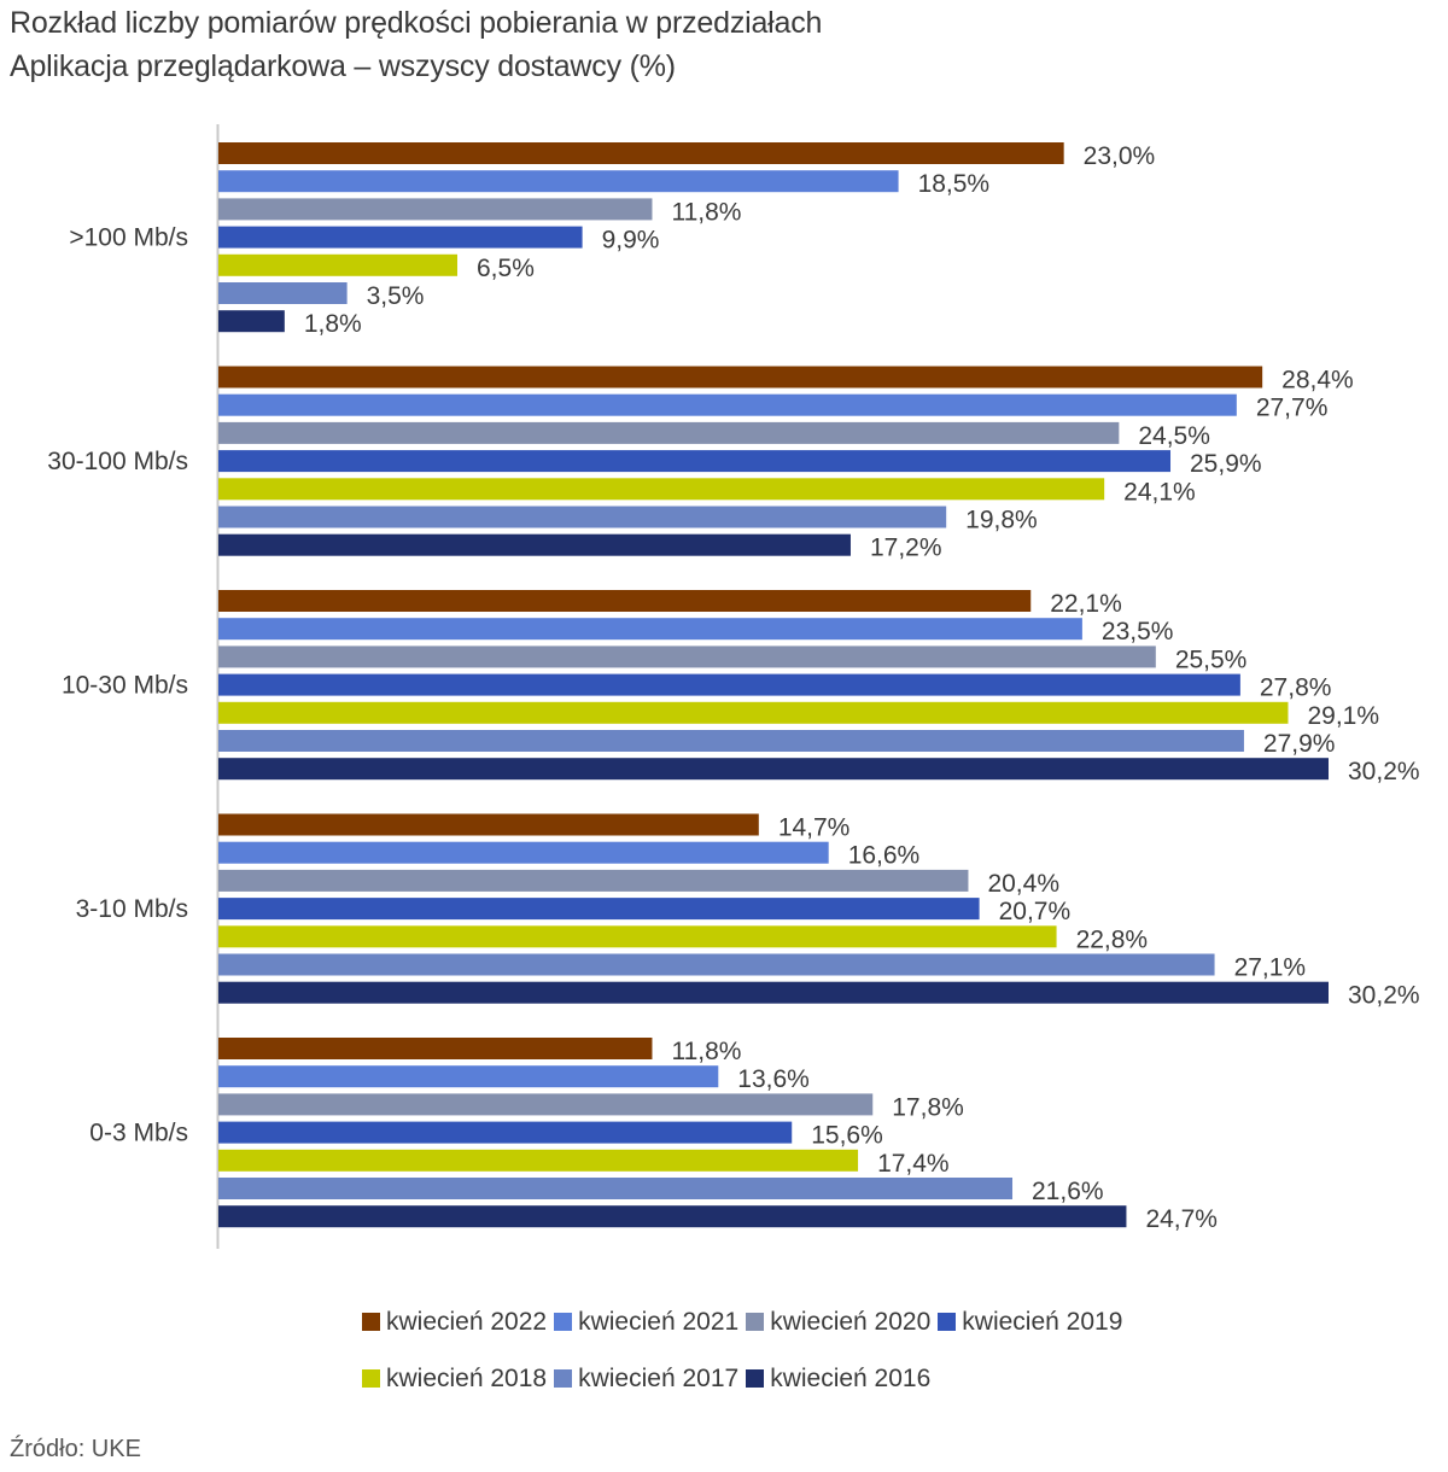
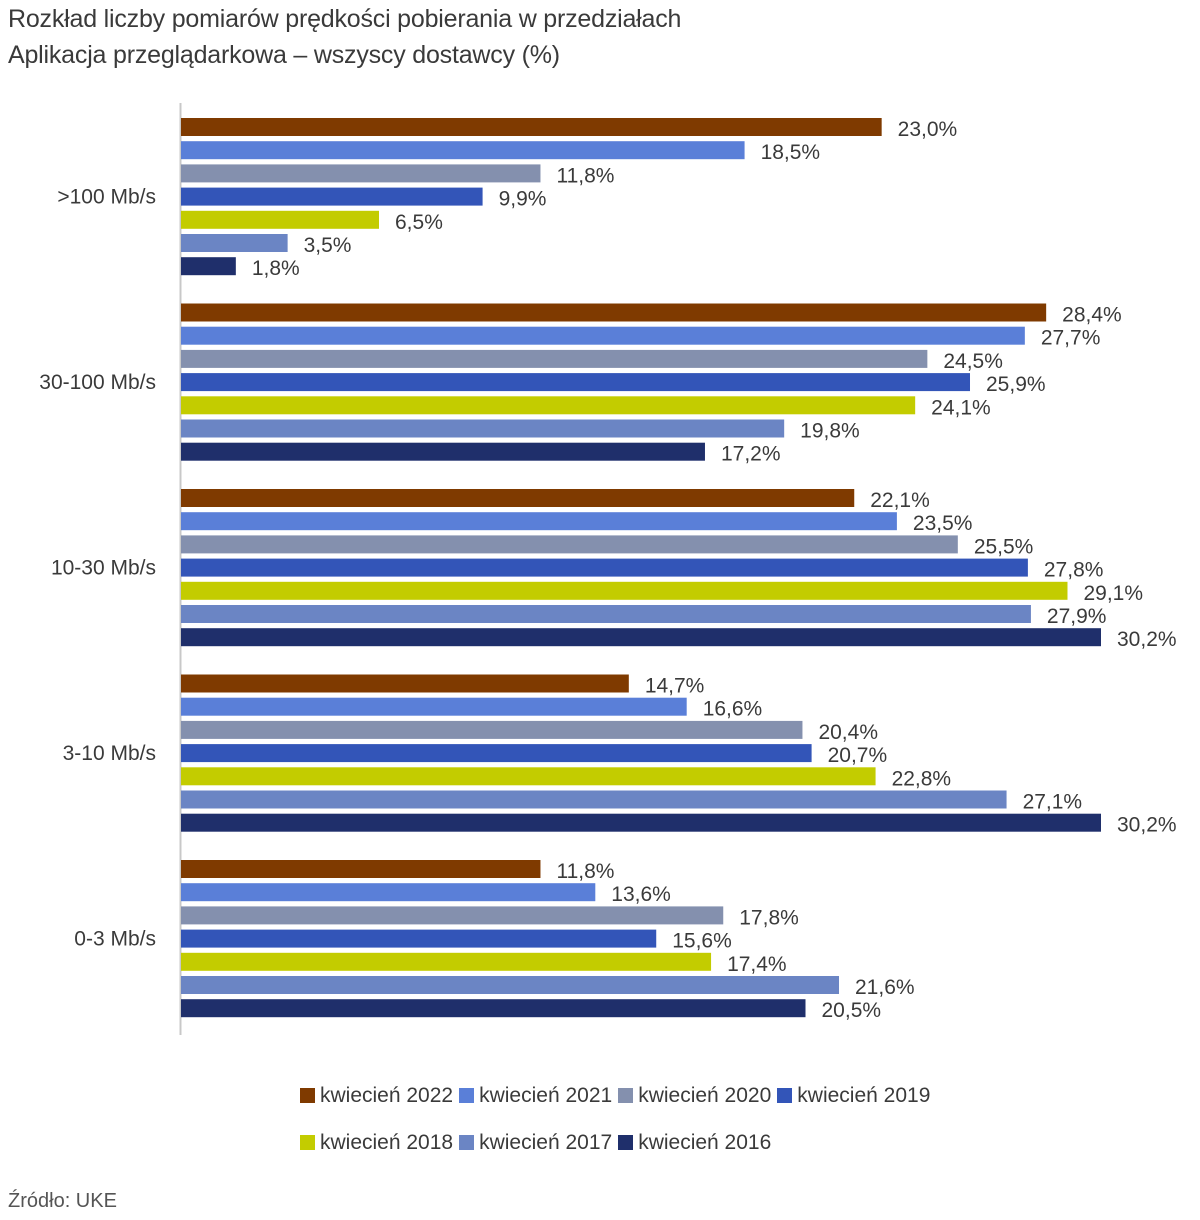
kwiecień 2016/0-3 Mb/s: 24,7% -> 20,5%
